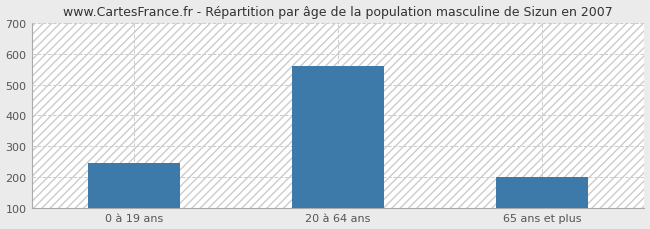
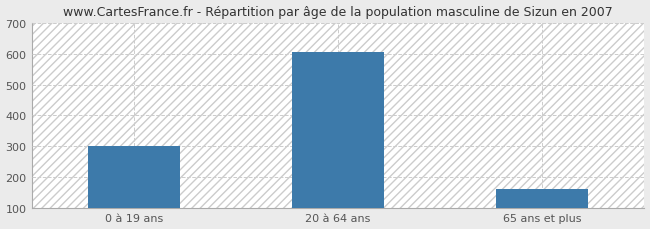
0 à 19 ans: 245 -> 300
20 à 64 ans: 560 -> 607
65 ans et plus: 200 -> 160
